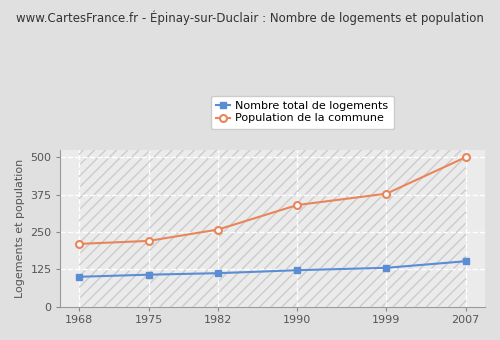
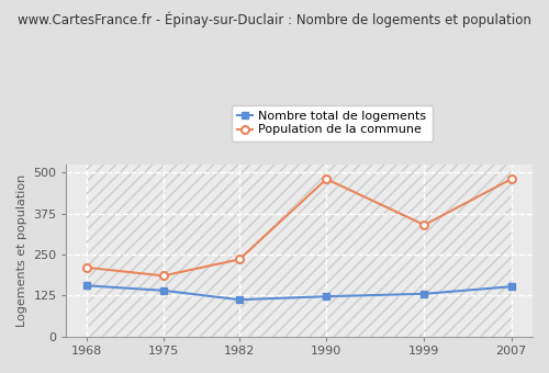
Nombre total de logements/1968: 100 -> 155
Nombre total de logements/1975: 107 -> 140
Population de la commune/1975: 220 -> 185
Population de la commune/1982: 258 -> 235
Population de la commune/1990: 340 -> 480
Population de la commune/1999: 378 -> 340
Population de la commune/2007: 500 -> 480
